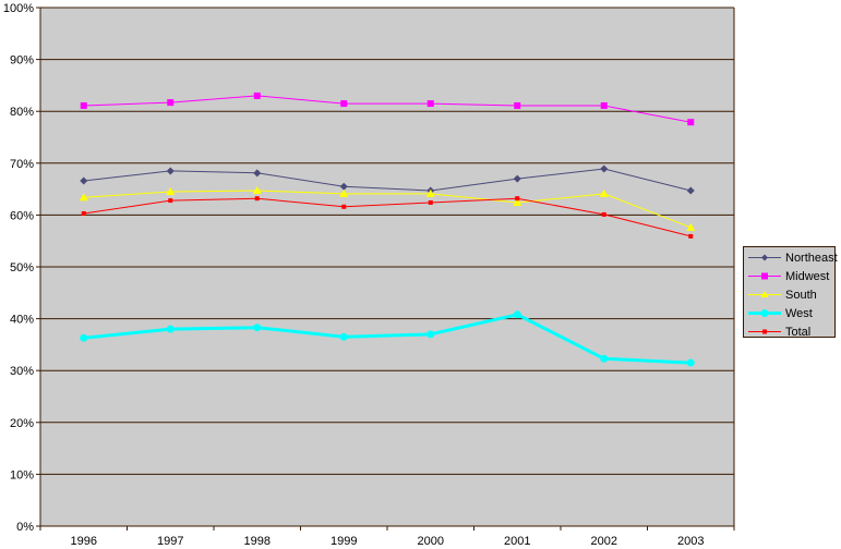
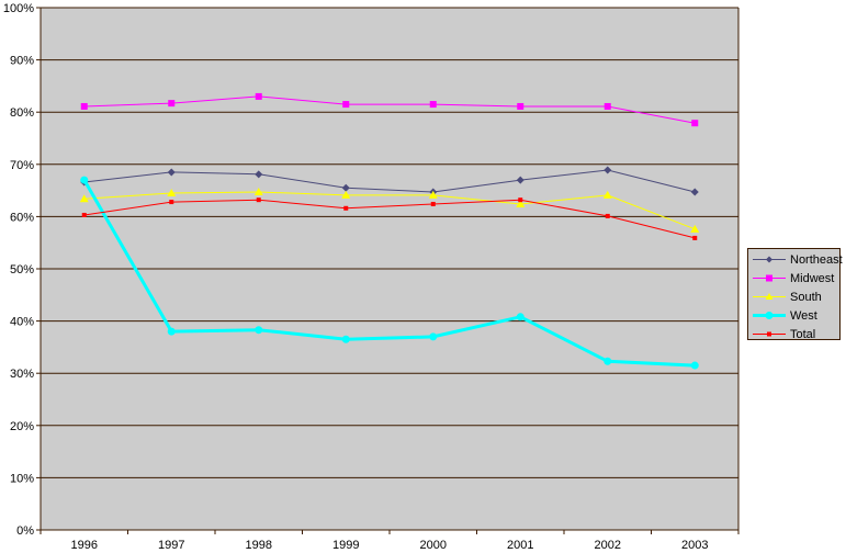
West/1996: 36% -> 67%
